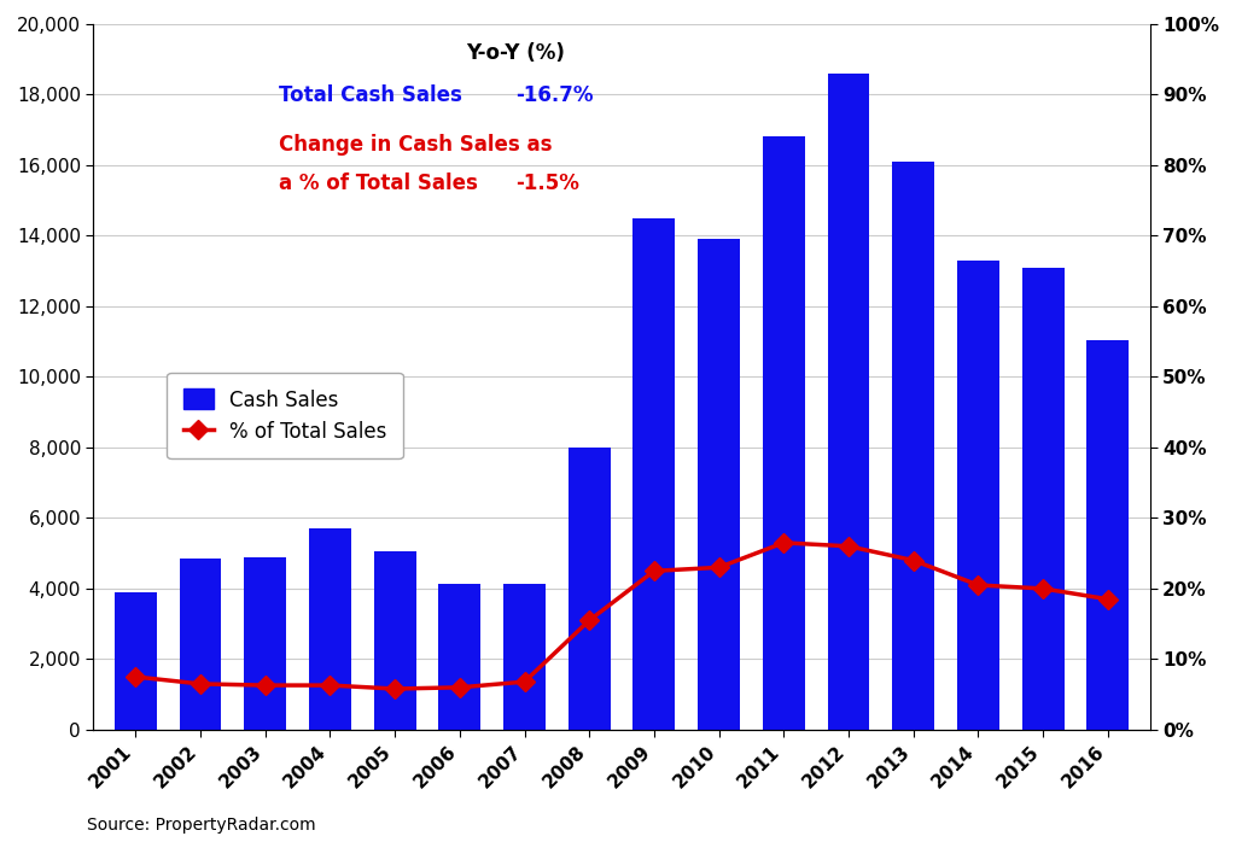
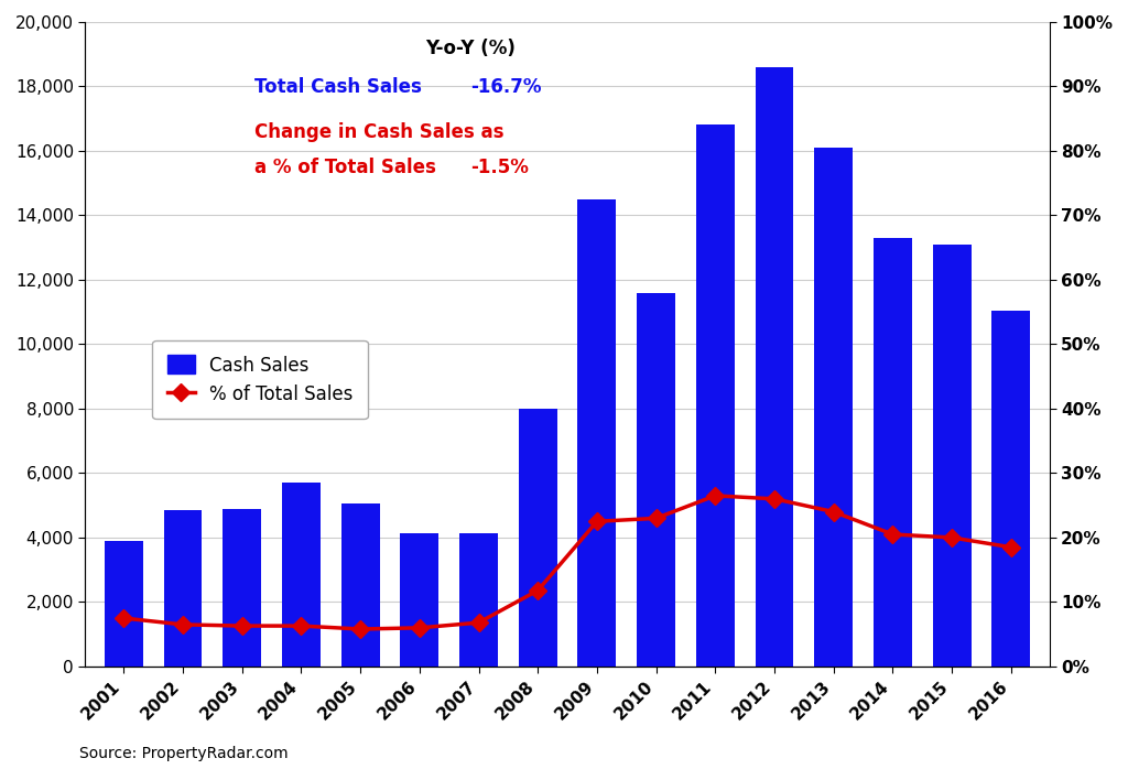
% of Total Sales/2008: 15.5% -> 11.8%
Cash Sales/2010: 13,900 -> 11,600
